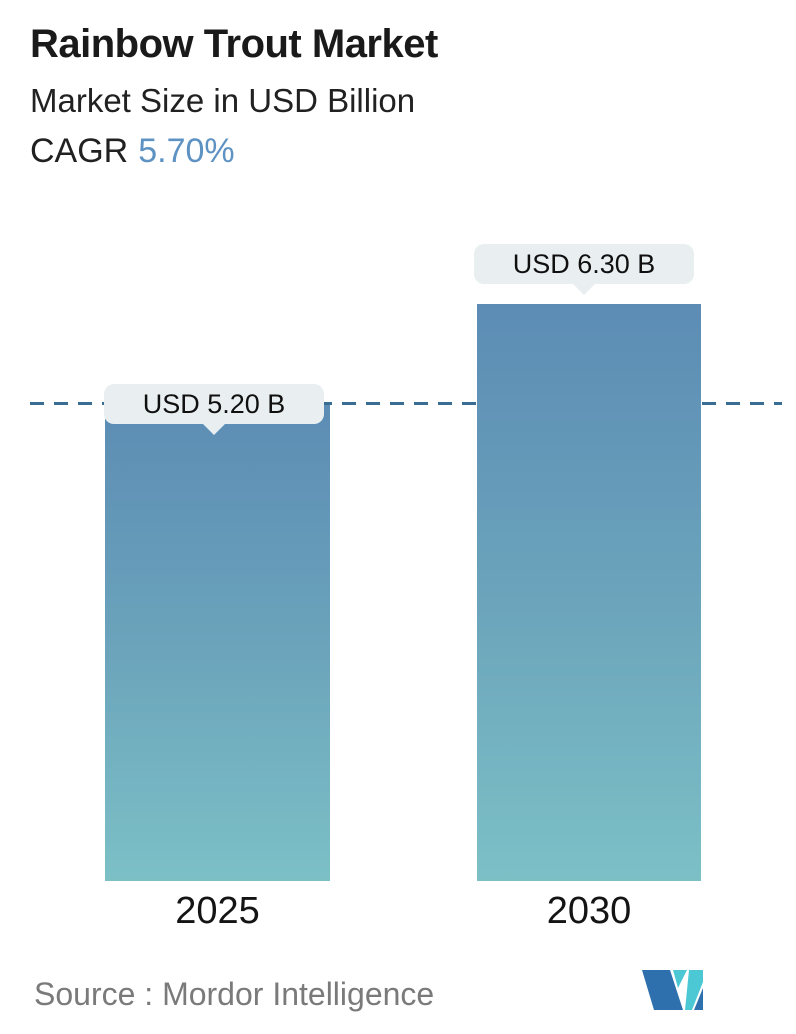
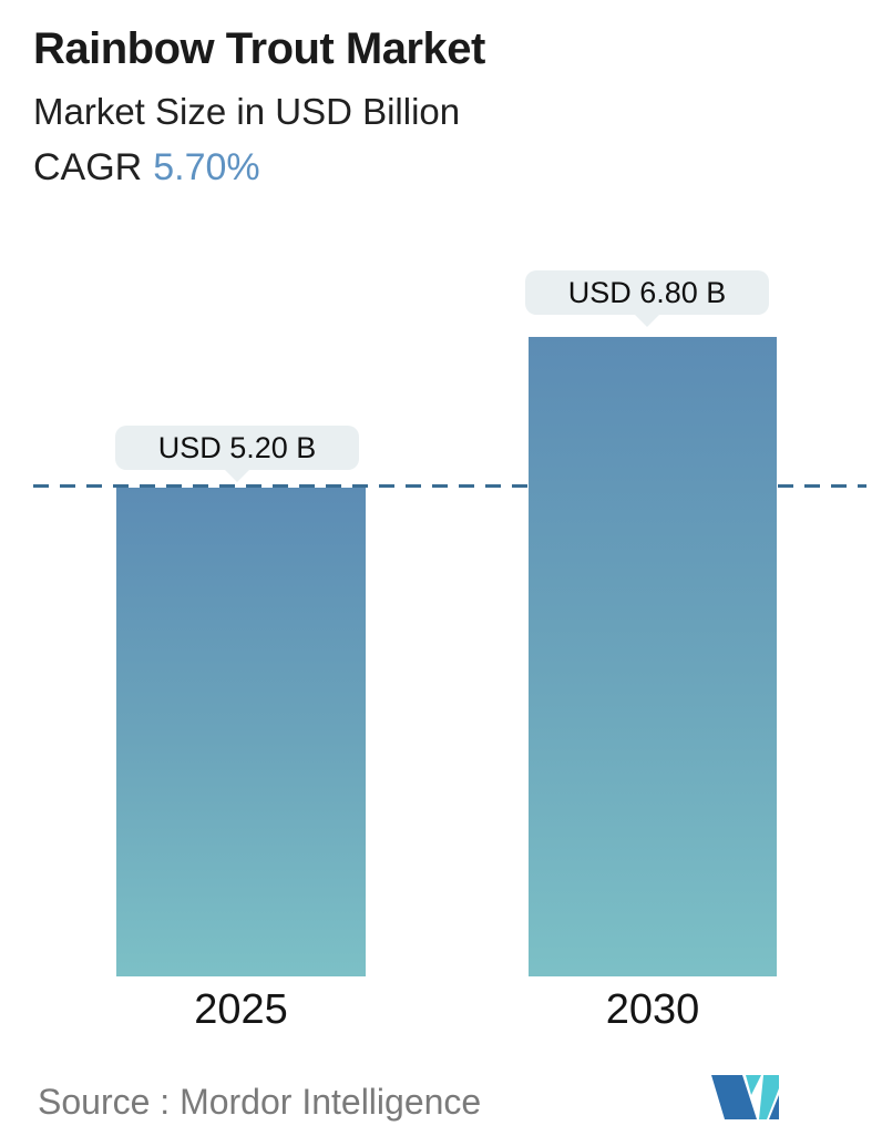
2030: 6.30 -> 6.80
